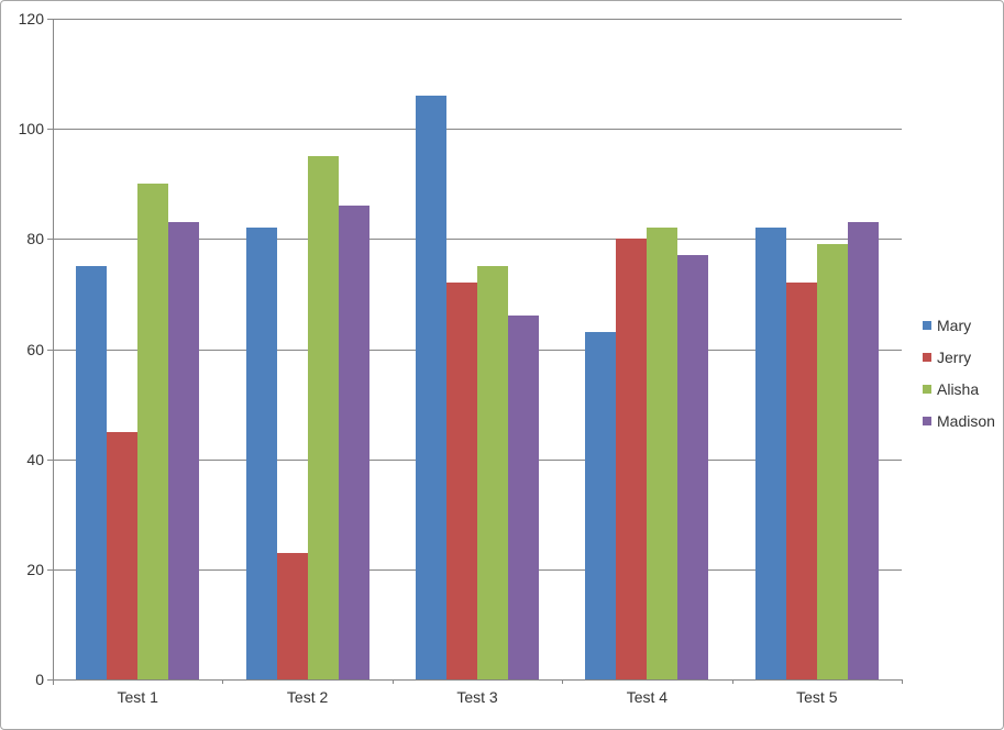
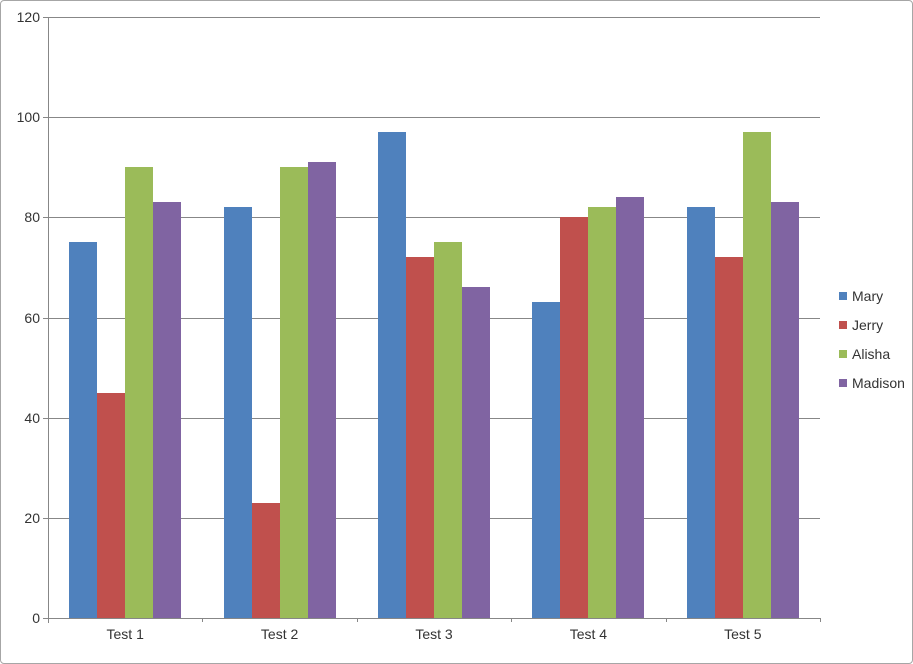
Alisha/Test 2: 95 -> 90
Madison/Test 2: 86 -> 91
Mary/Test 3: 106 -> 97
Madison/Test 4: 77 -> 84
Alisha/Test 5: 79 -> 97
